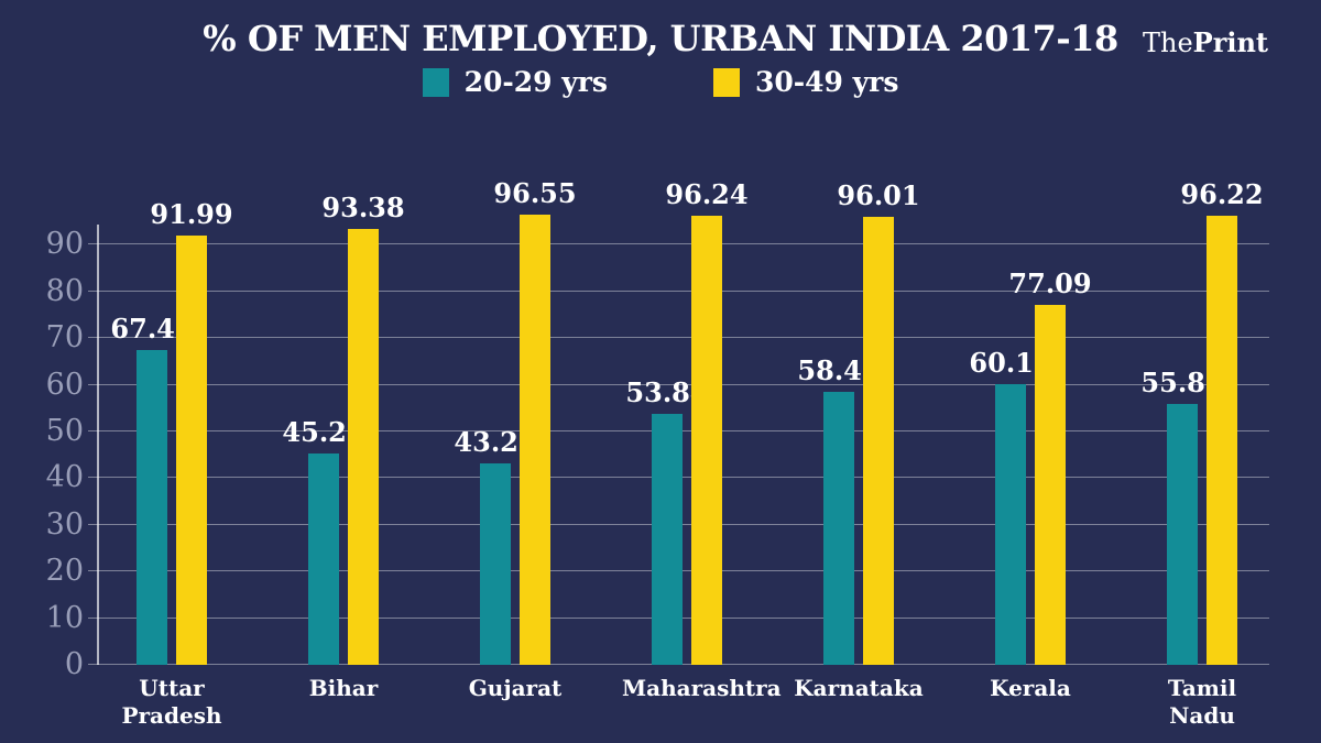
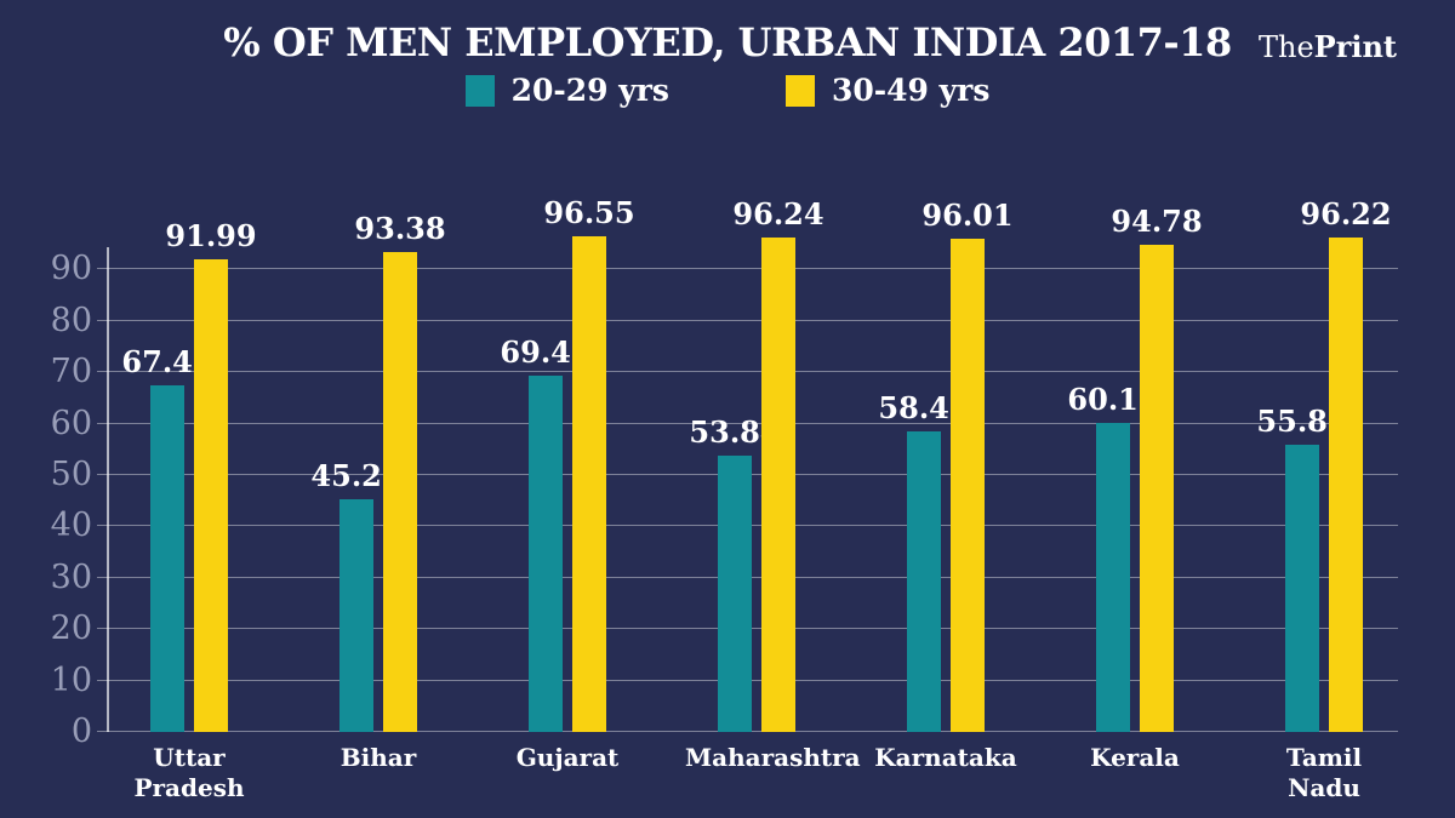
20-29 yrs/Gujarat: 43.20 -> 69.42
30-49 yrs/Kerala: 77.09 -> 94.78
